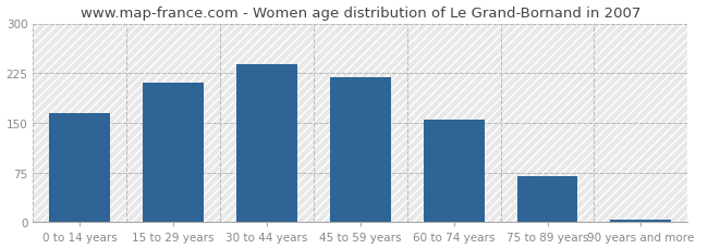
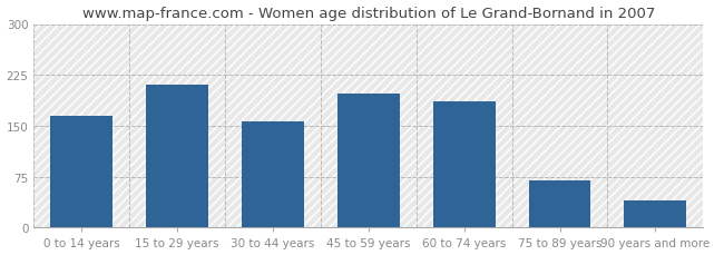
30 to 44 years: 238 -> 156
45 to 59 years: 218 -> 198
60 to 74 years: 155 -> 186
90 years and more: 4 -> 40
